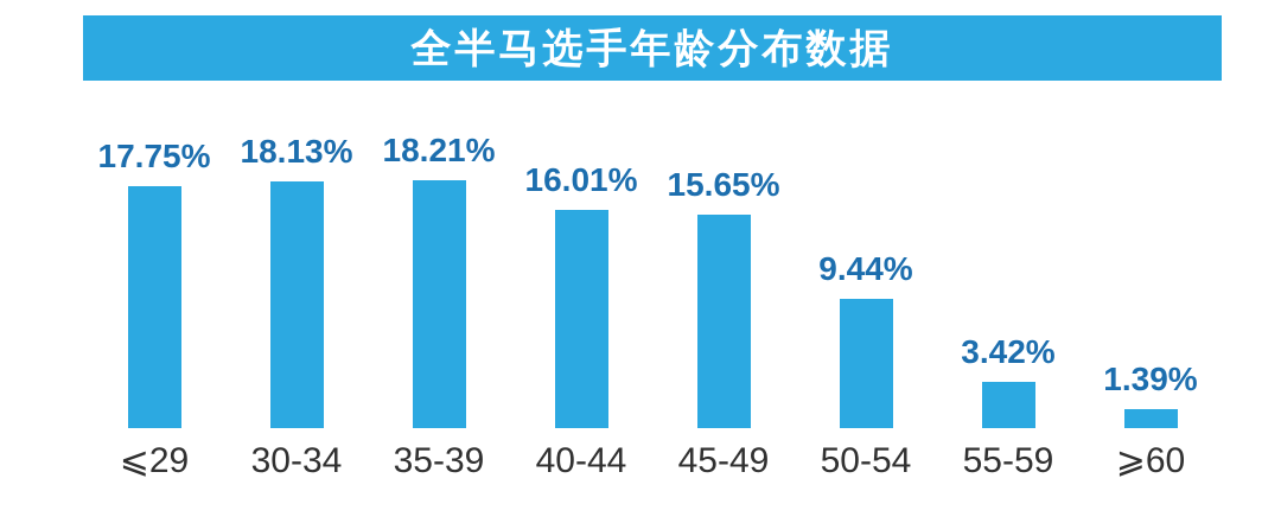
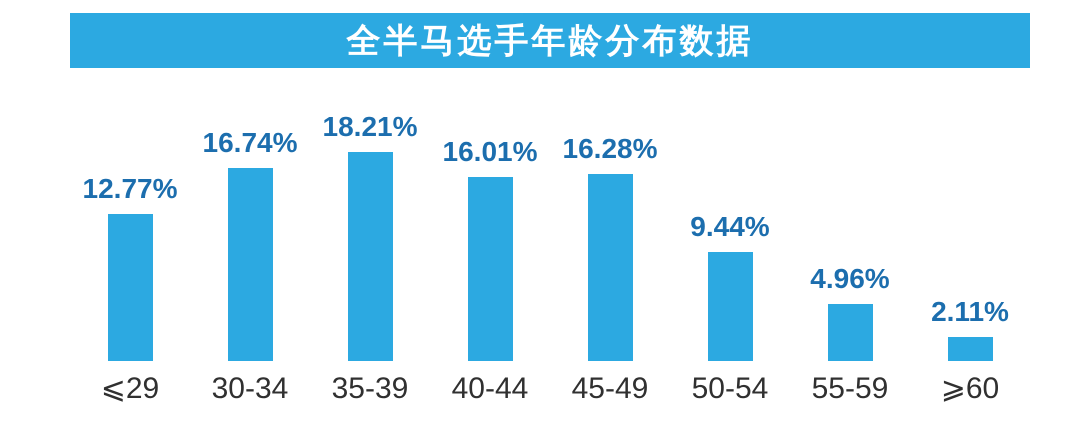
⩽29: 17.75% -> 12.77%
30-34: 18.13% -> 16.74%
45-49: 15.65% -> 16.28%
55-59: 3.42% -> 4.96%
⩾60: 1.39% -> 2.11%
